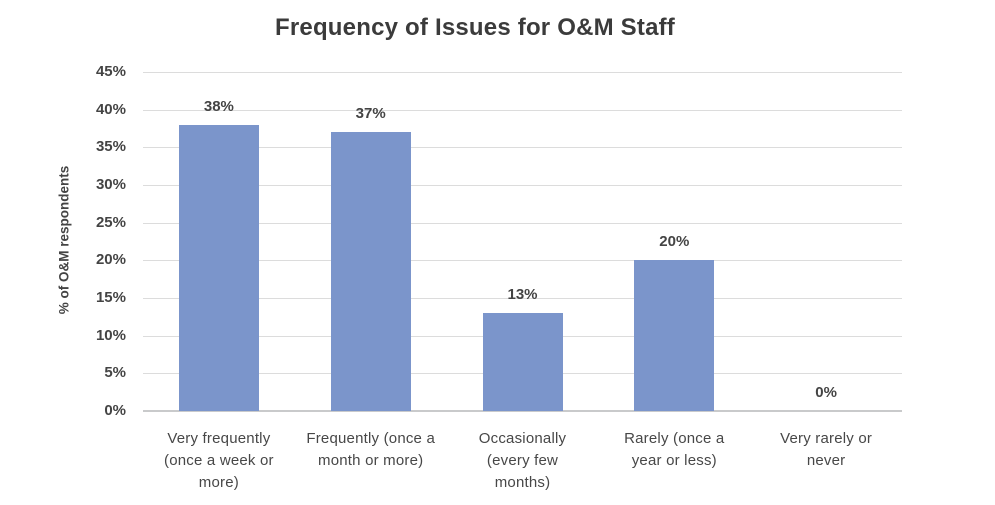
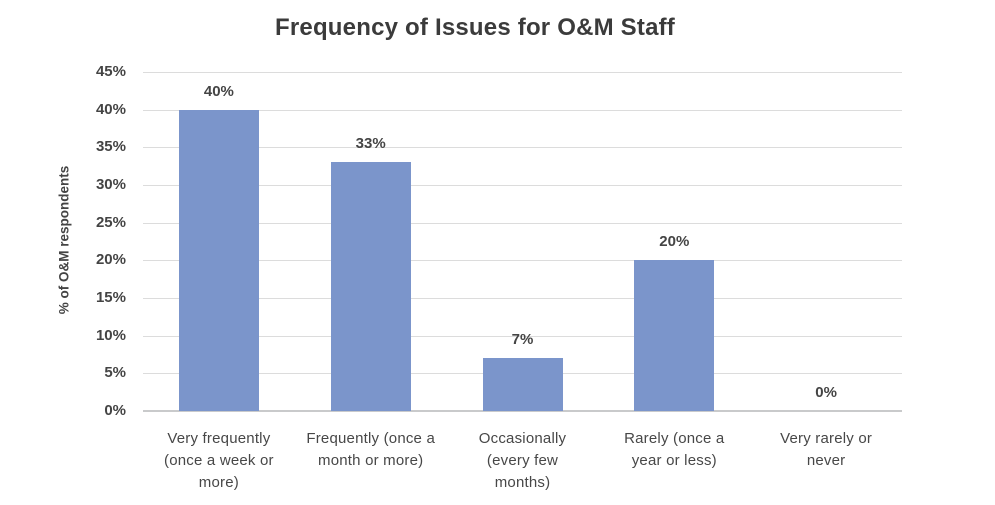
Very frequently (once a week or more): 38% -> 40%
Frequently (once a month or more): 37% -> 33%
Occasionally (every few months): 13% -> 7%
